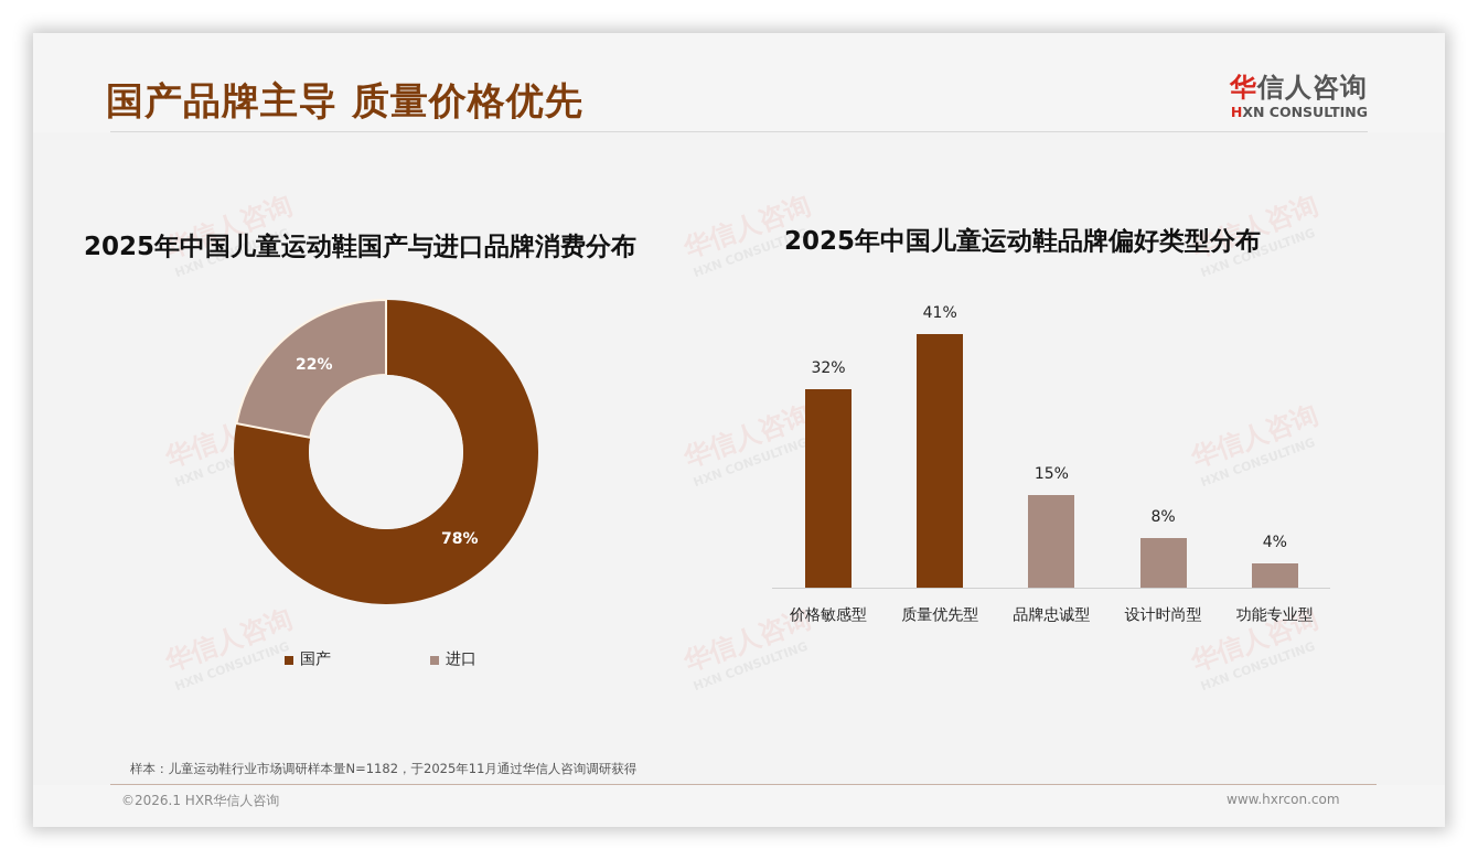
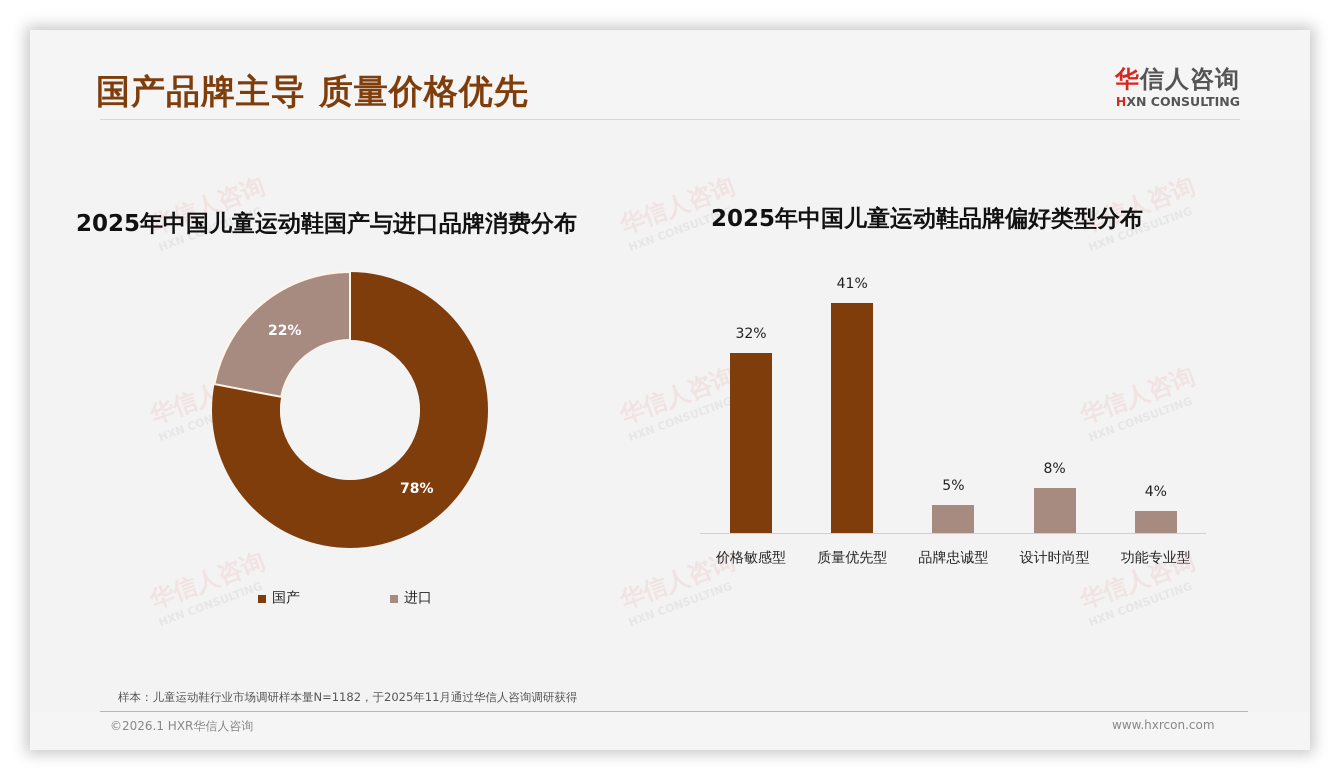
2025年中国儿童运动鞋品牌偏好类型分布/品牌忠诚型: 15% -> 5%
